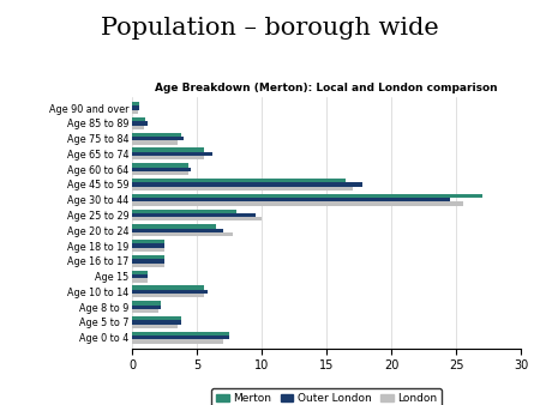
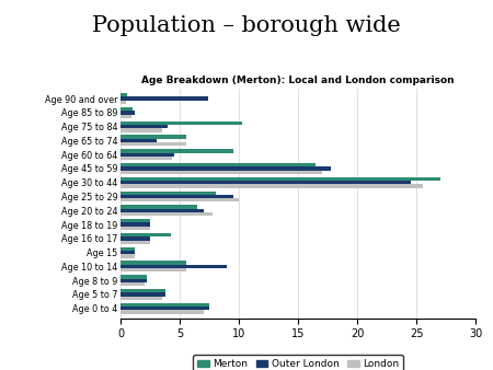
Outer London/Age 90 and over: 0.5 -> 7.4
Merton/Age 75 to 84: 3.8 -> 10.3
Outer London/Age 65 to 74: 6.2 -> 3.0
Merton/Age 60 to 64: 4.3 -> 9.5
Merton/Age 16 to 17: 2.5 -> 4.2
Outer London/Age 10 to 14: 5.8 -> 9.0
